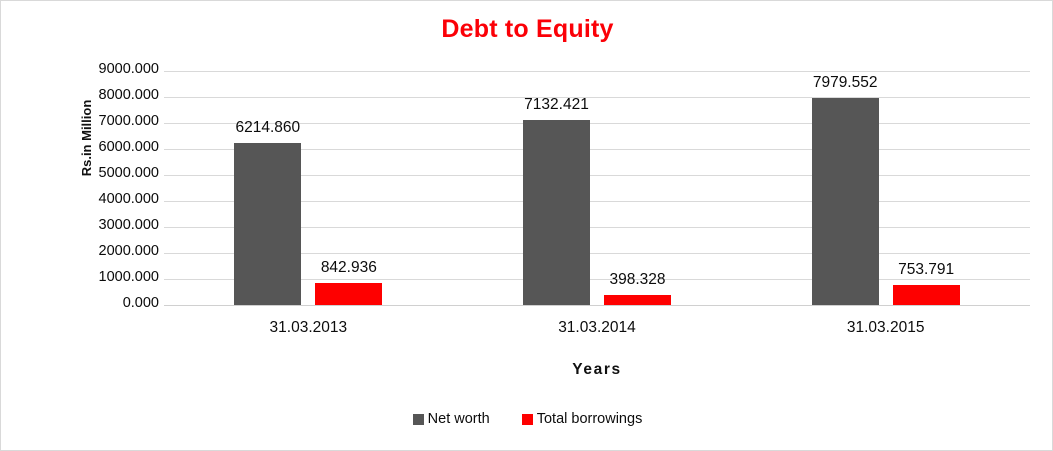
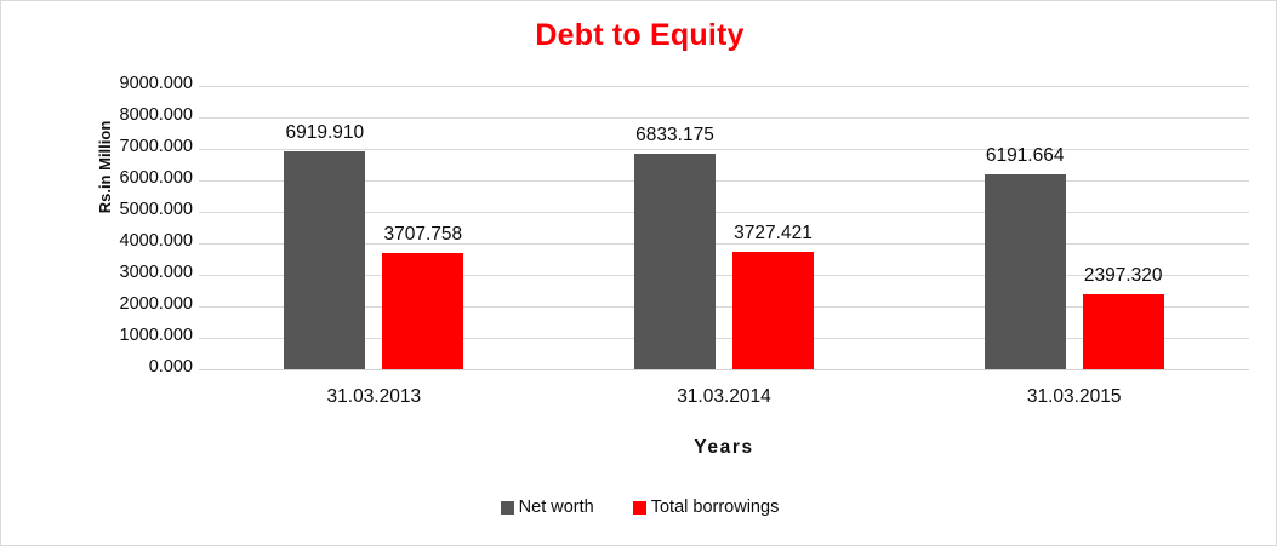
Net worth/31.03.2013: 6214.860 -> 6919.910
Total borrowings/31.03.2013: 842.936 -> 3707.758
Net worth/31.03.2014: 7132.421 -> 6833.175
Total borrowings/31.03.2014: 398.328 -> 3727.421
Net worth/31.03.2015: 7979.552 -> 6191.664
Total borrowings/31.03.2015: 753.791 -> 2397.320
